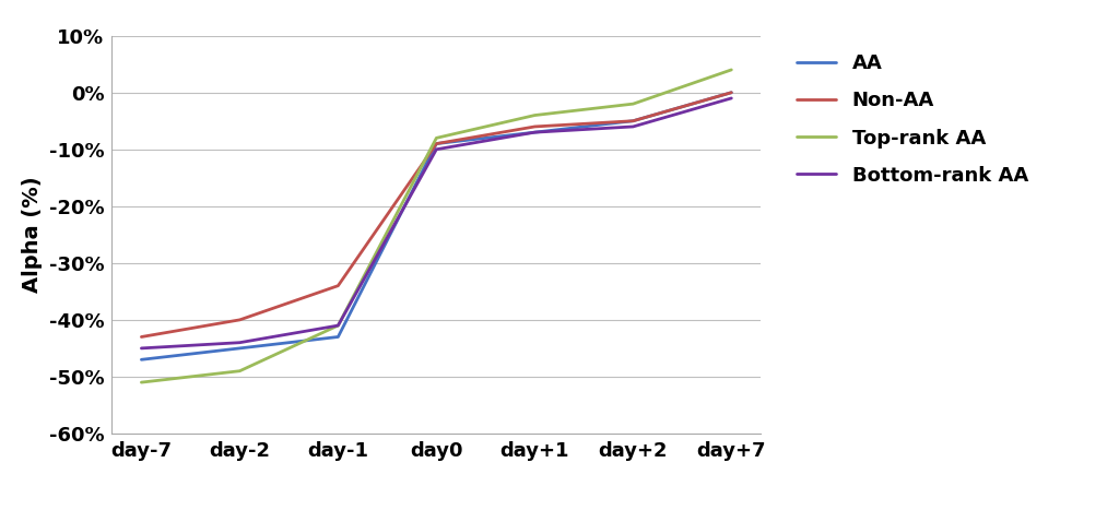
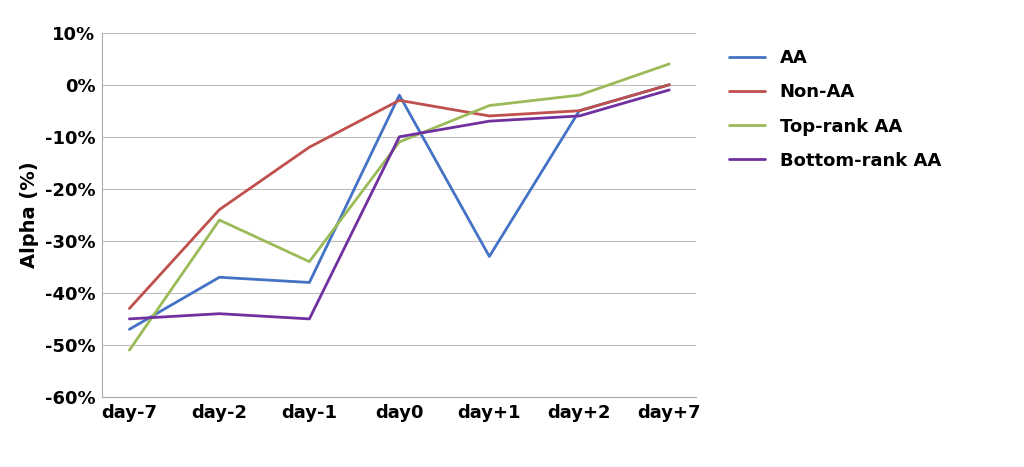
AA/day-2: -45% -> -37%
Non-AA/day-2: -40% -> -24%
Top-rank AA/day-2: -49% -> -26%
AA/day-1: -43% -> -38%
Non-AA/day-1: -34% -> -12%
Top-rank AA/day-1: -41% -> -34%
Bottom-rank AA/day-1: -41% -> -45%
AA/day0: -9% -> -2%
Non-AA/day0: -9% -> -3%
Top-rank AA/day0: -8% -> -11%
AA/day+1: -7% -> -33%
